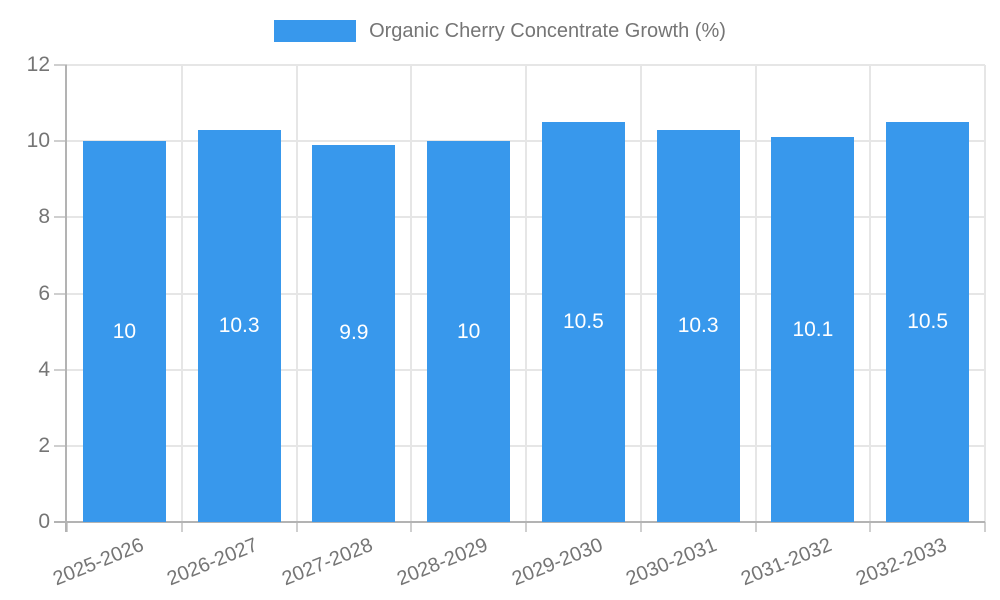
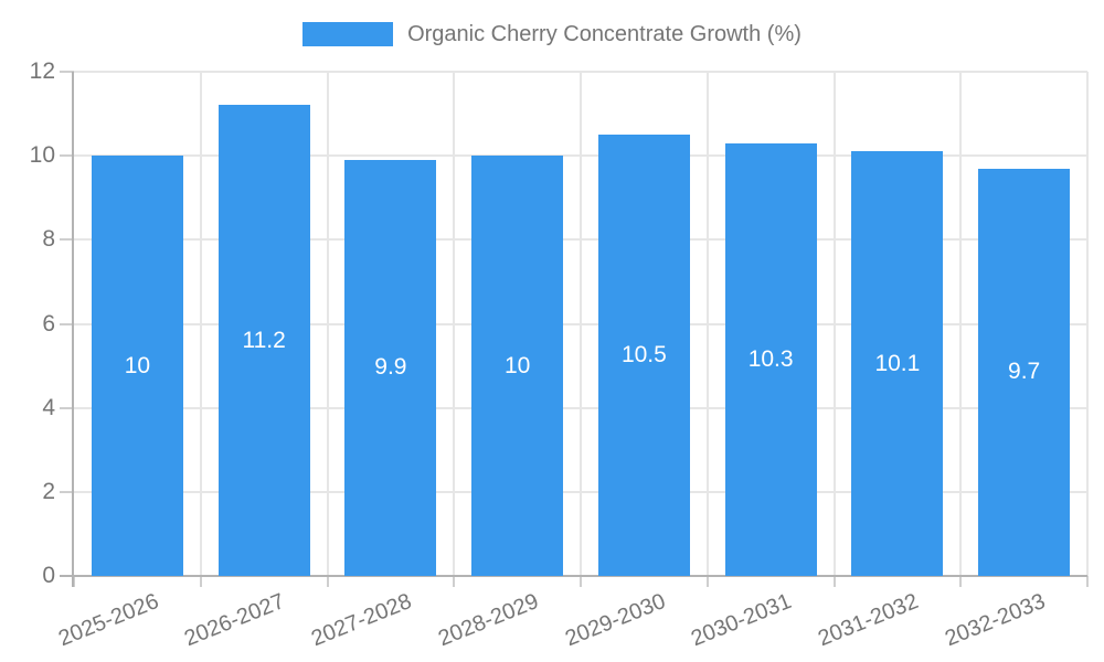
2026-2027: 10.3 -> 11.2
2032-2033: 10.5 -> 9.7
